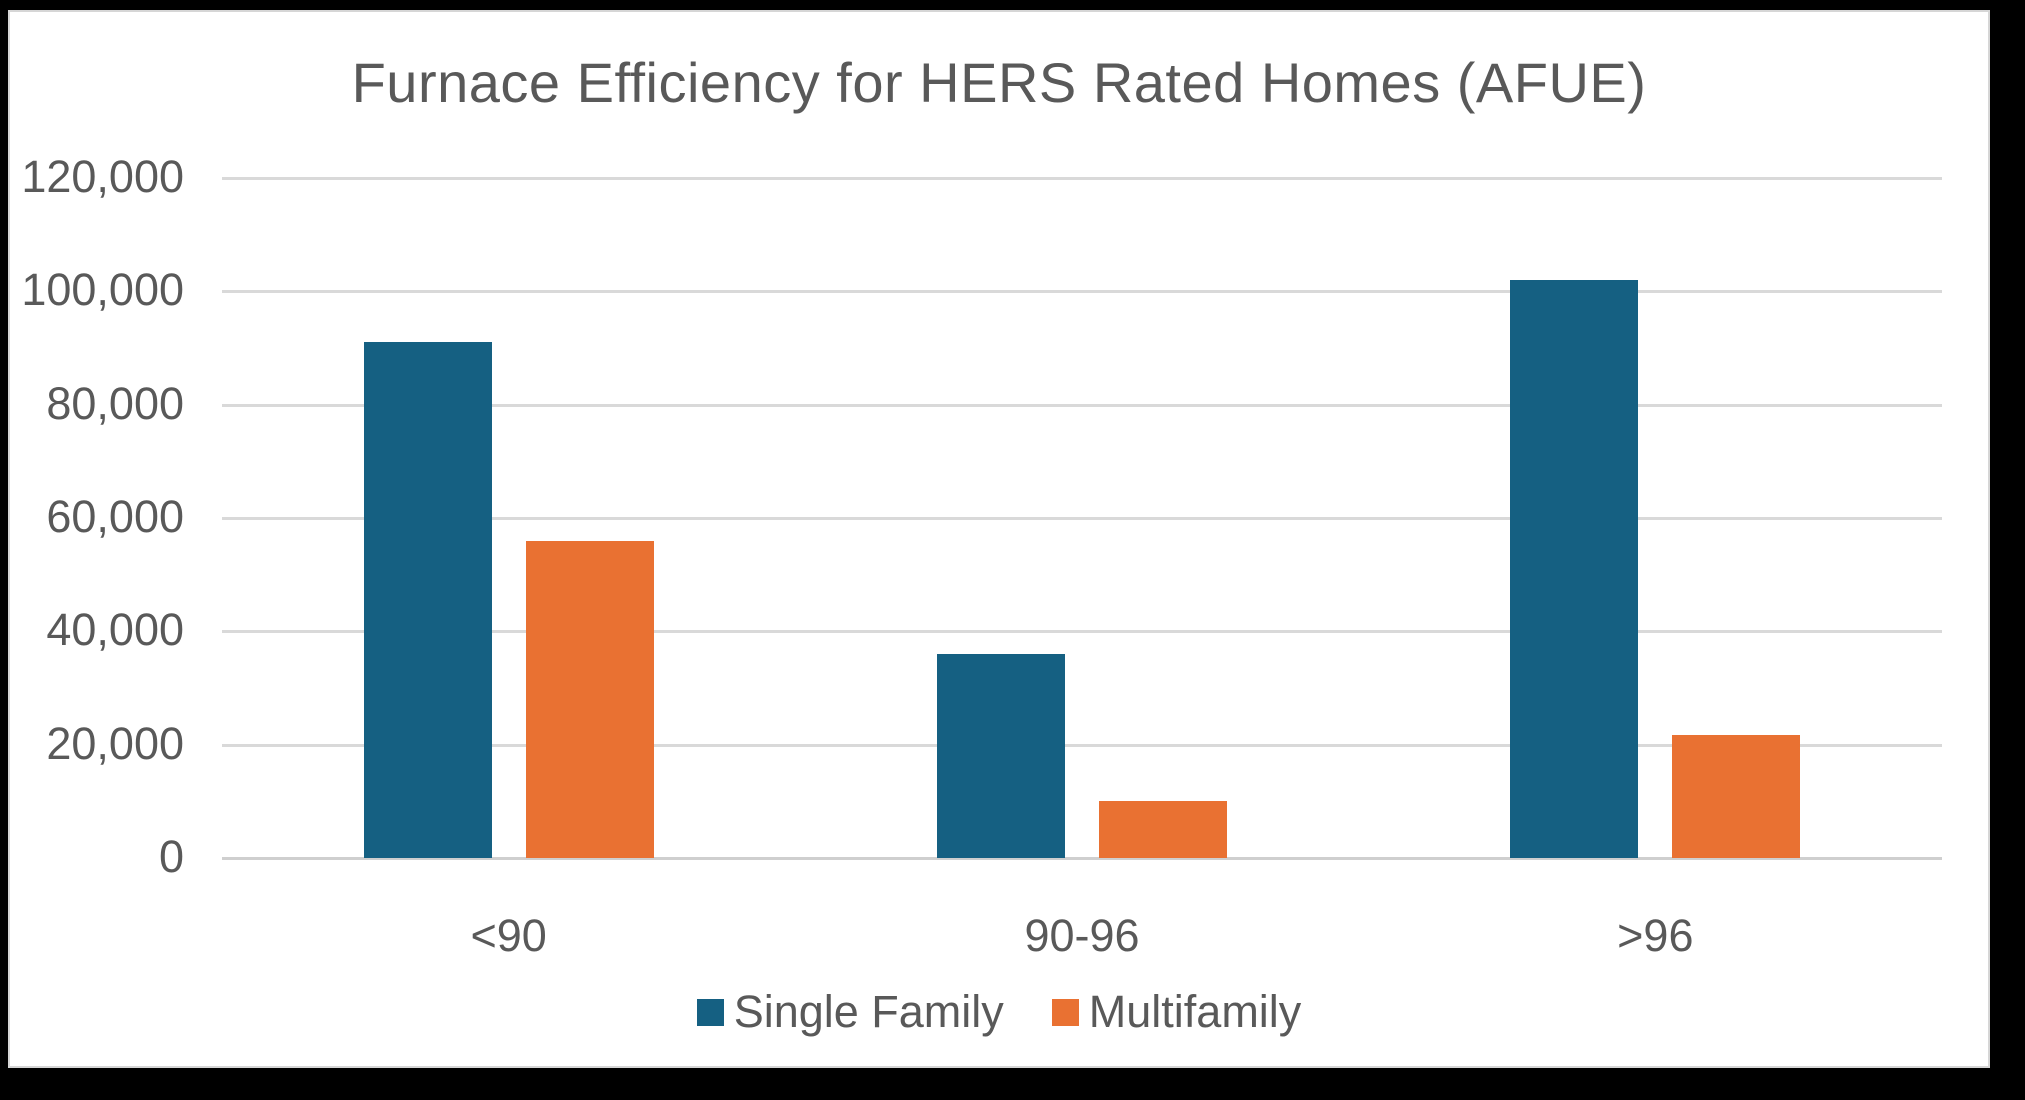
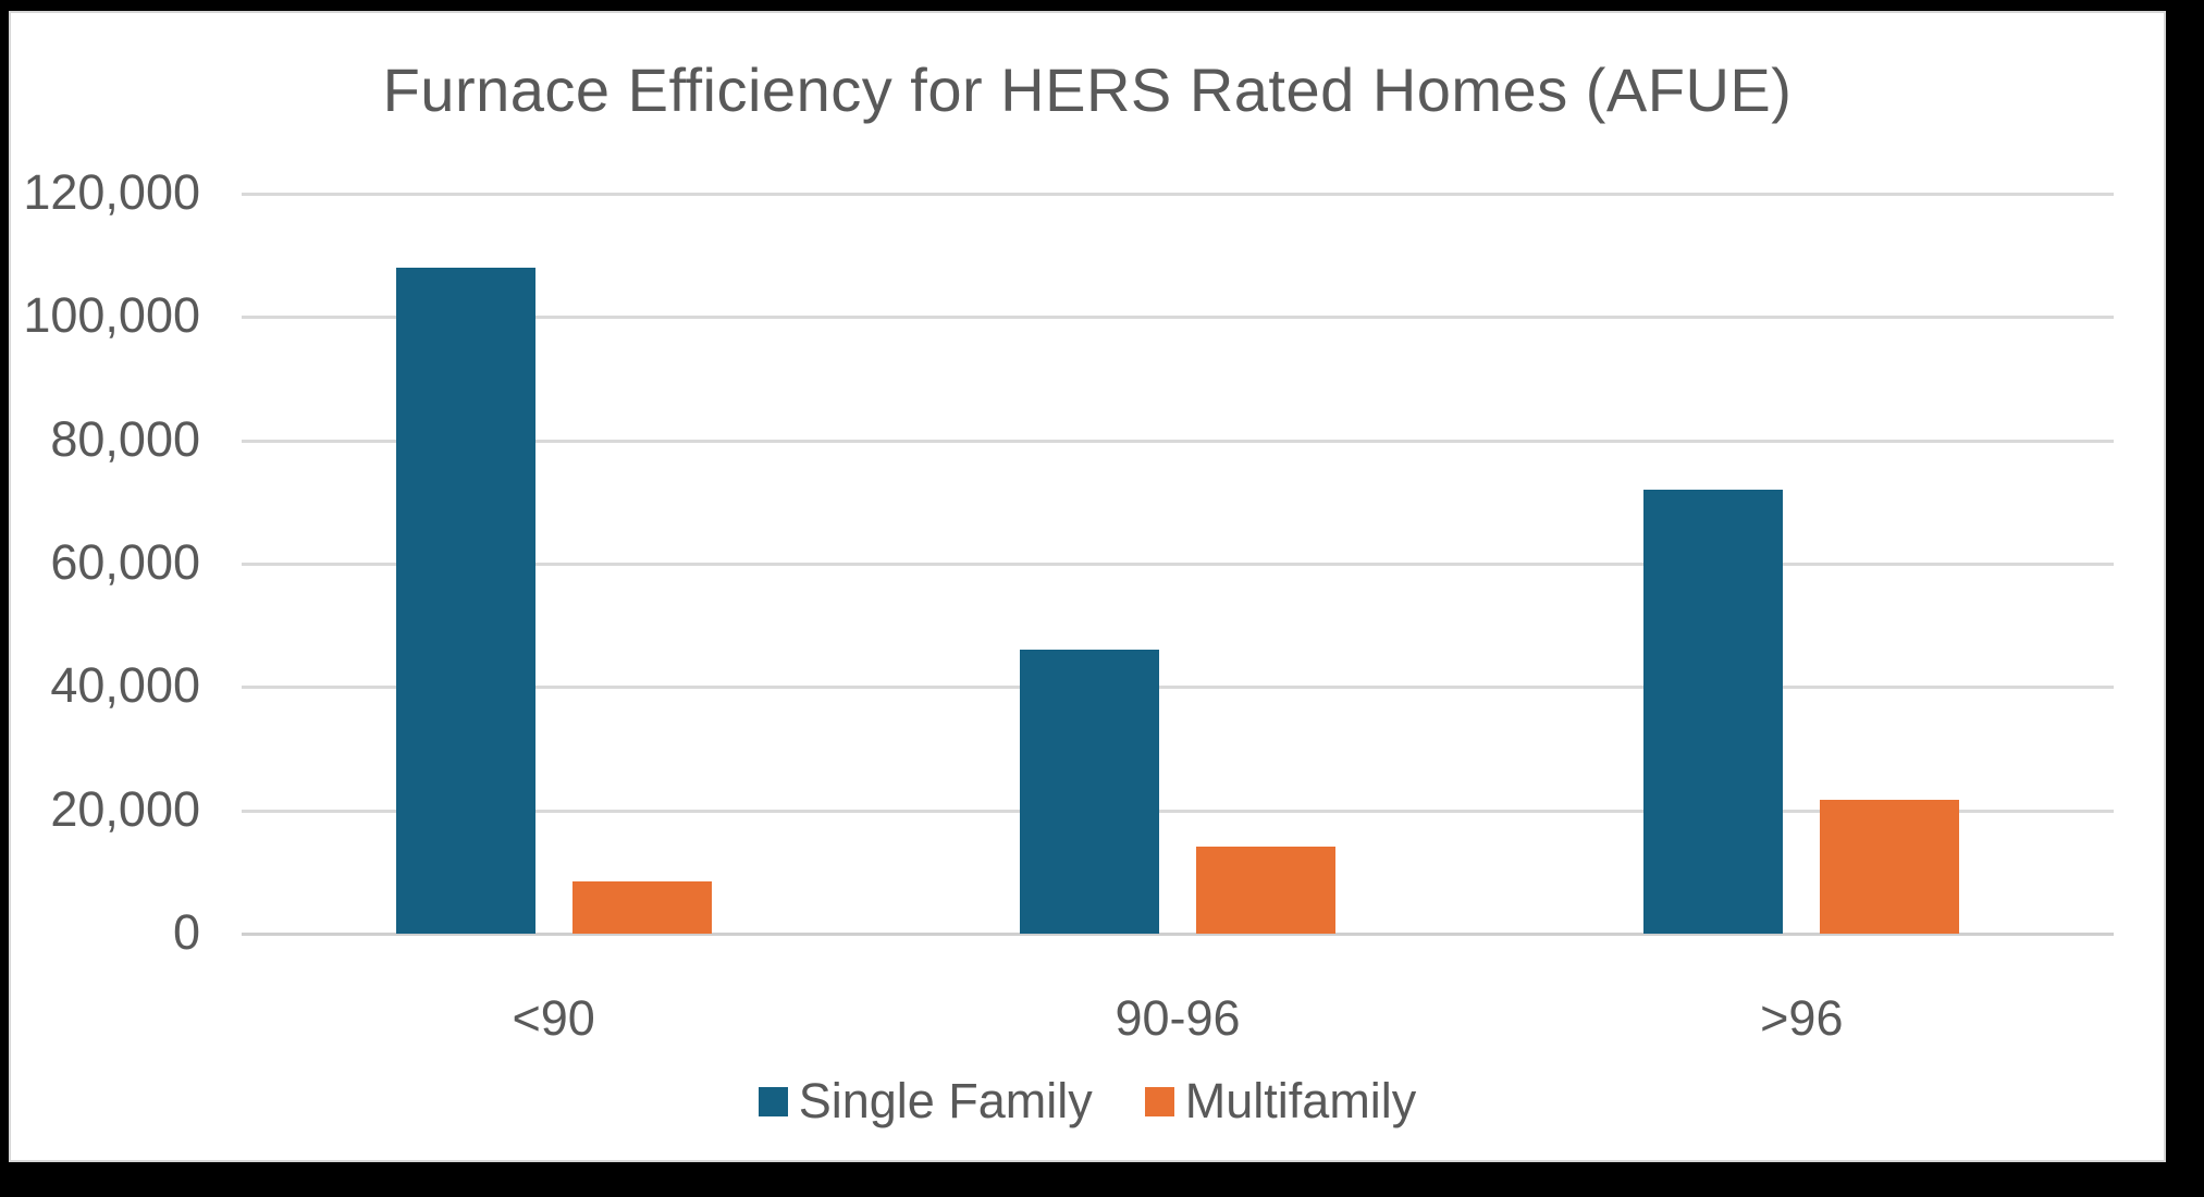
Single Family/<90: 91000 -> 108000
Multifamily/<90: 56000 -> 8000
Single Family/90-96: 36000 -> 46000
Multifamily/90-96: 10000 -> 14000
Single Family/>96: 102000 -> 72000
